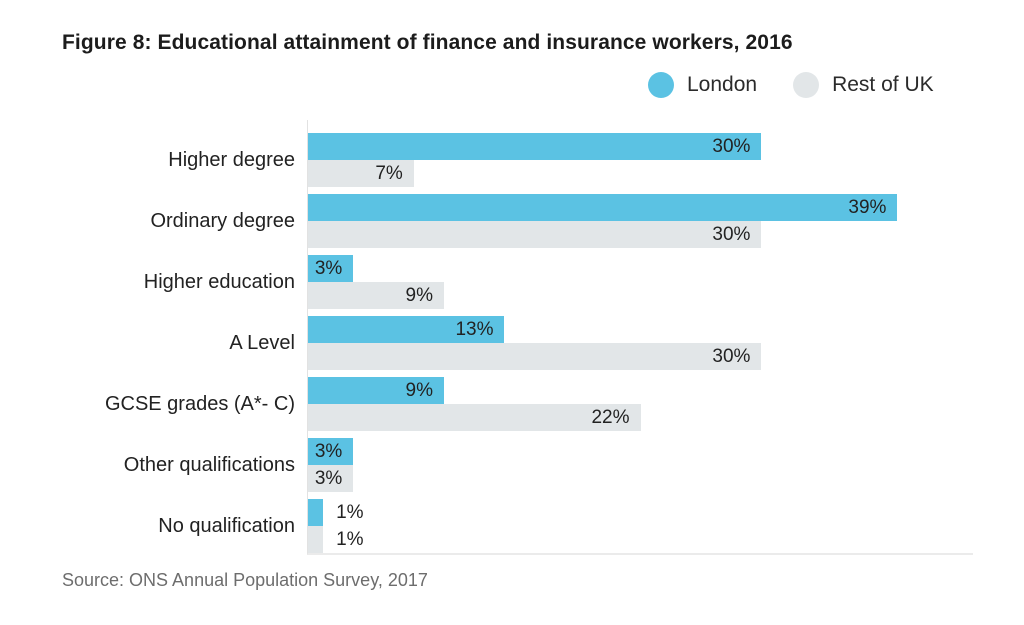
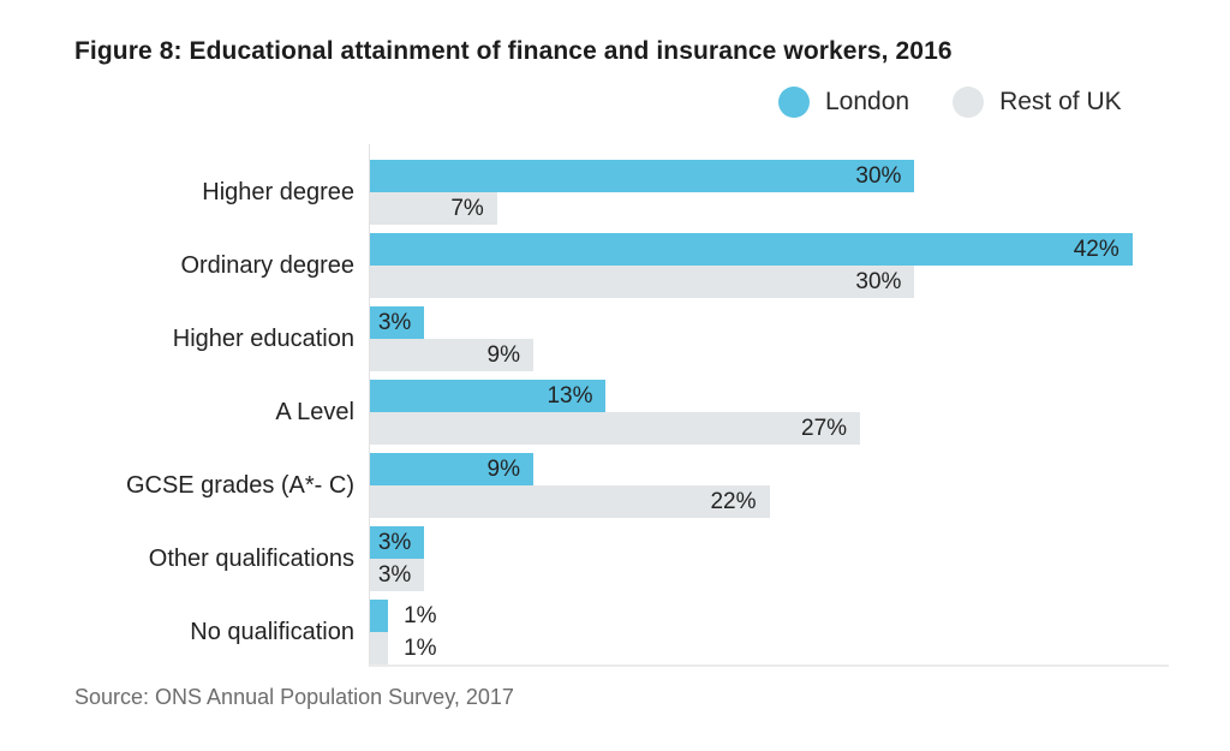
London/Ordinary degree: 39% -> 42%
Rest of UK/A Level: 30% -> 27%
